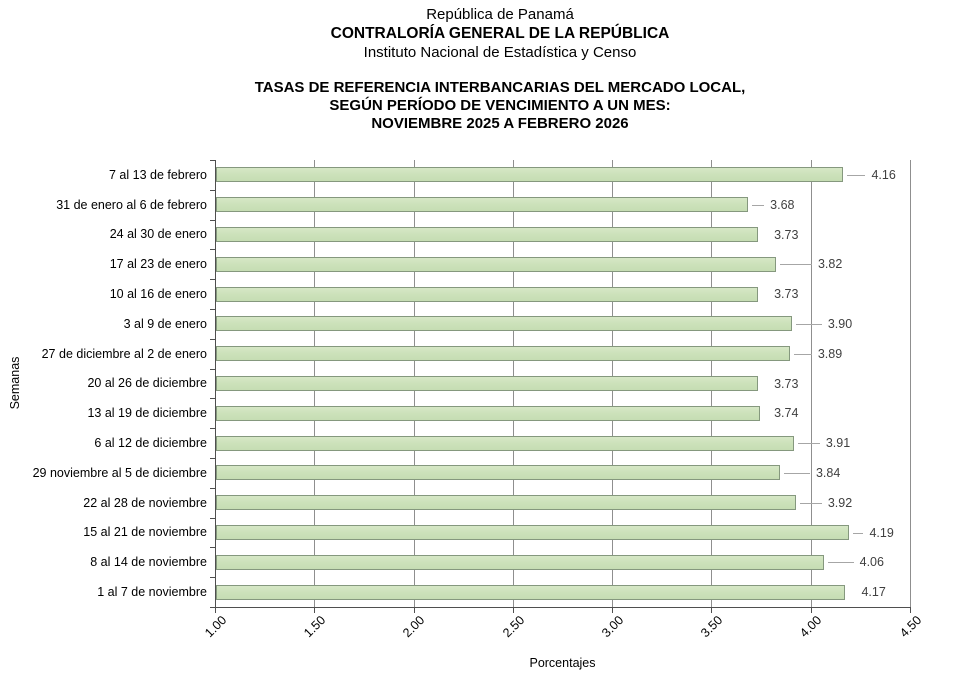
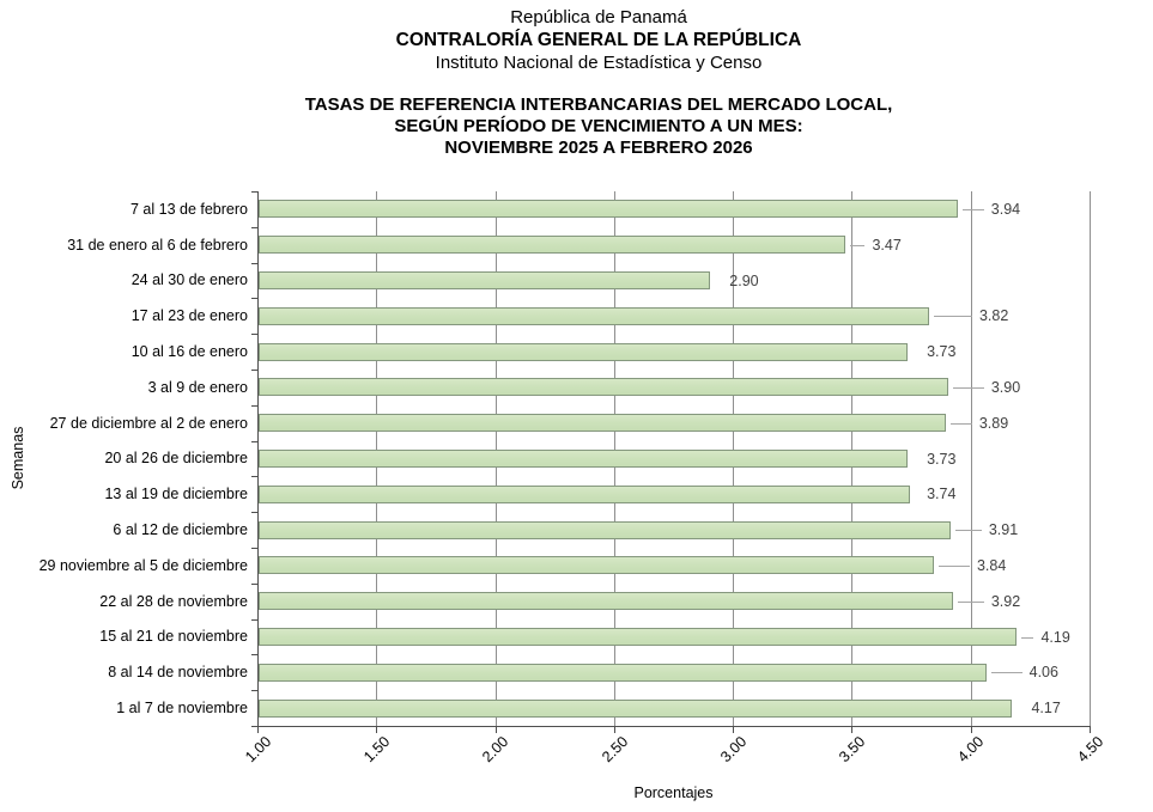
7 al 13 de febrero: 4.16 -> 3.94
31 de enero al 6 de febrero: 3.68 -> 3.47
24 al 30 de enero: 3.73 -> 2.90
